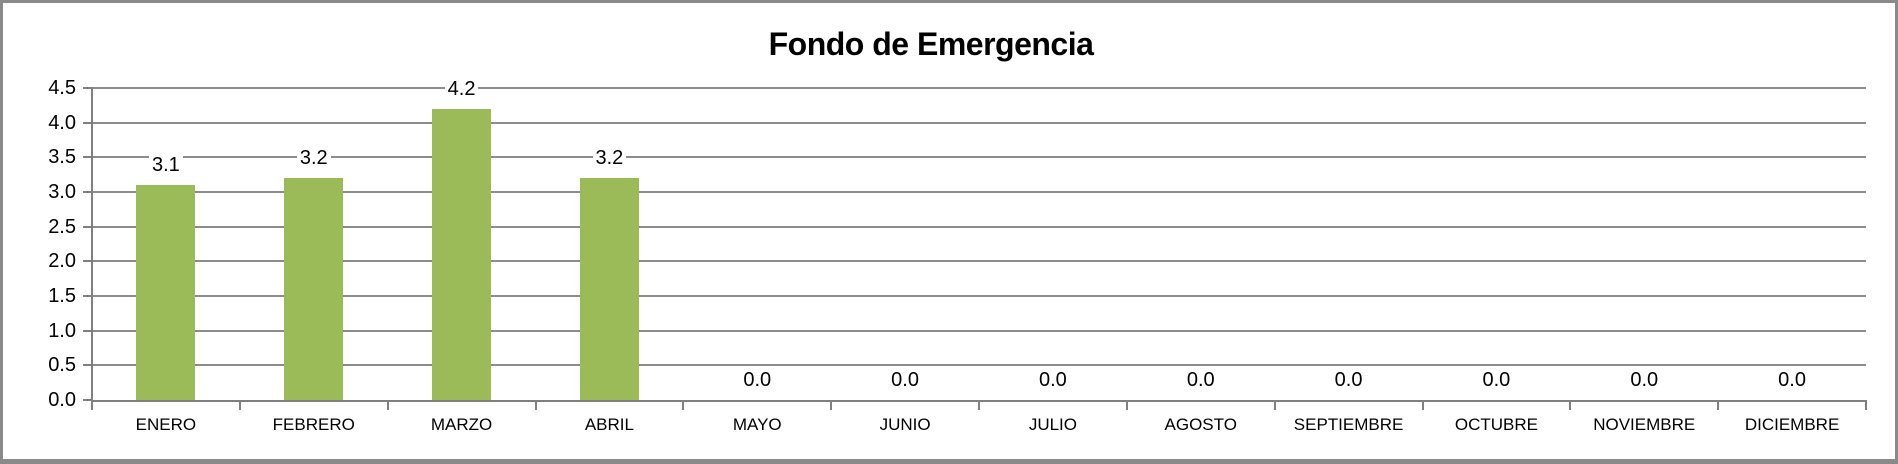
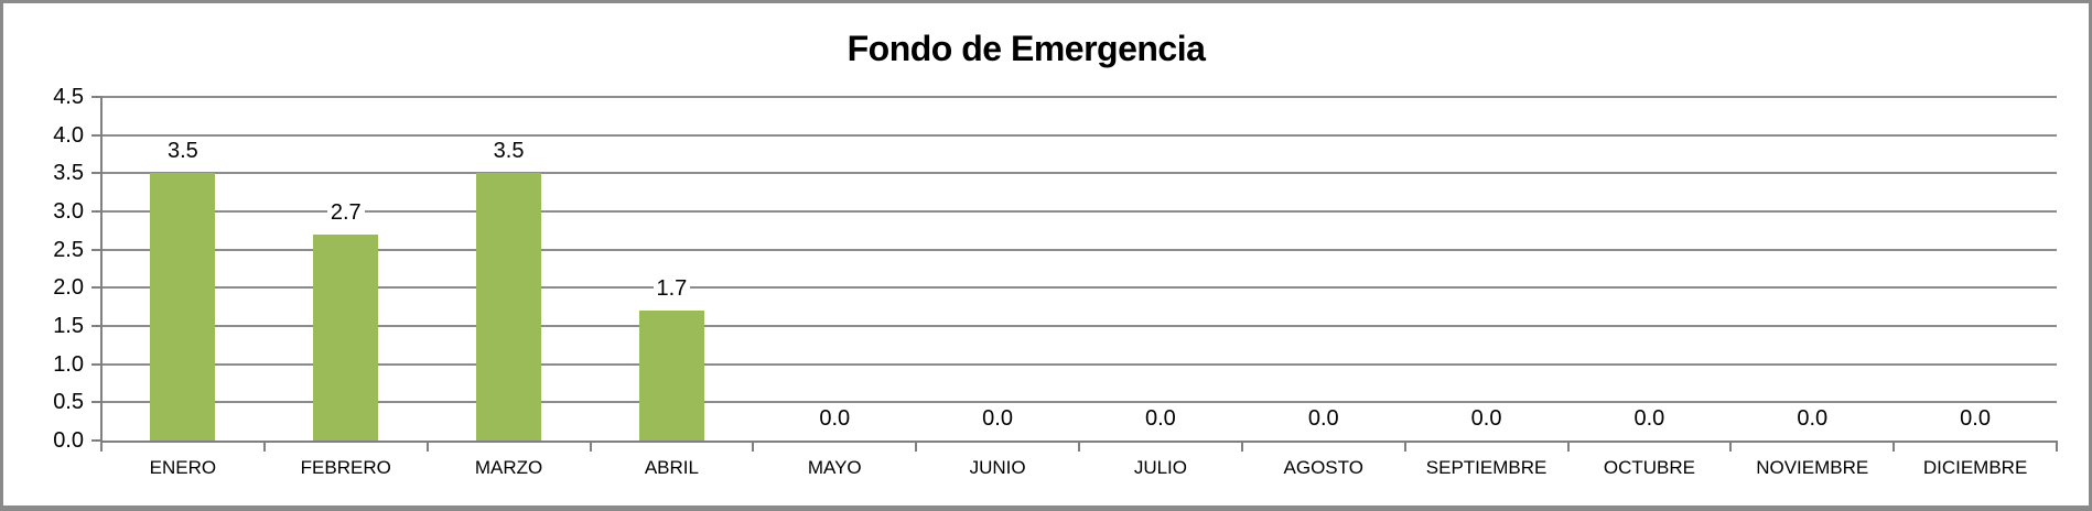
ENERO: 3.1 -> 3.5
FEBRERO: 3.2 -> 2.7
MARZO: 4.2 -> 3.5
ABRIL: 3.2 -> 1.7
